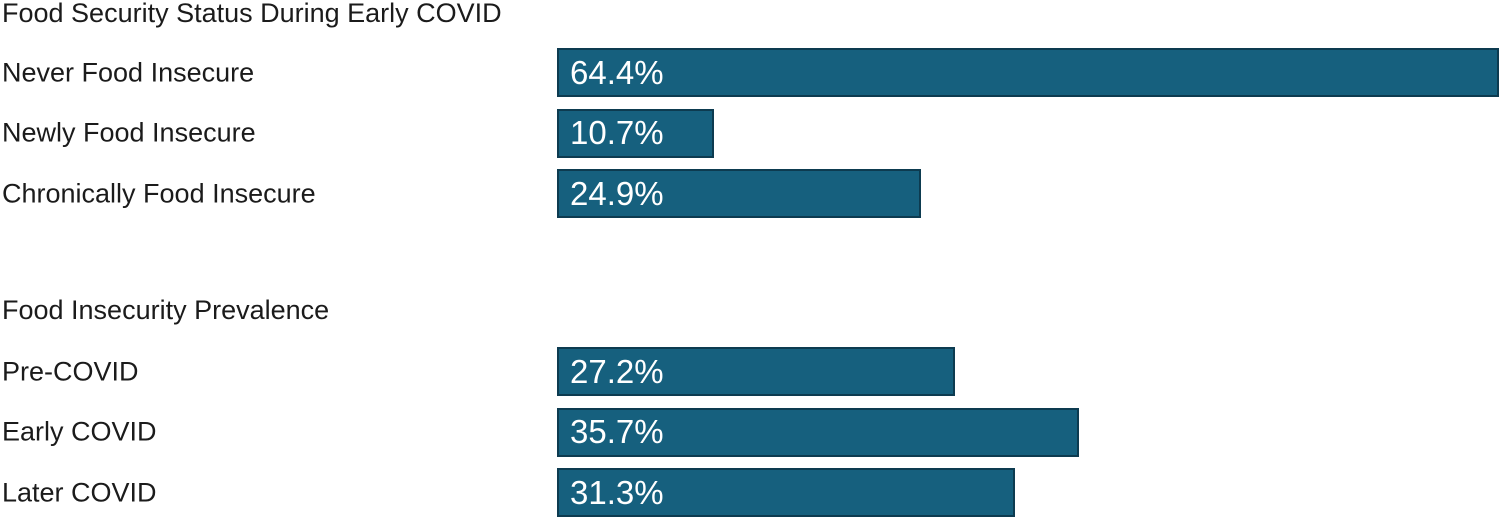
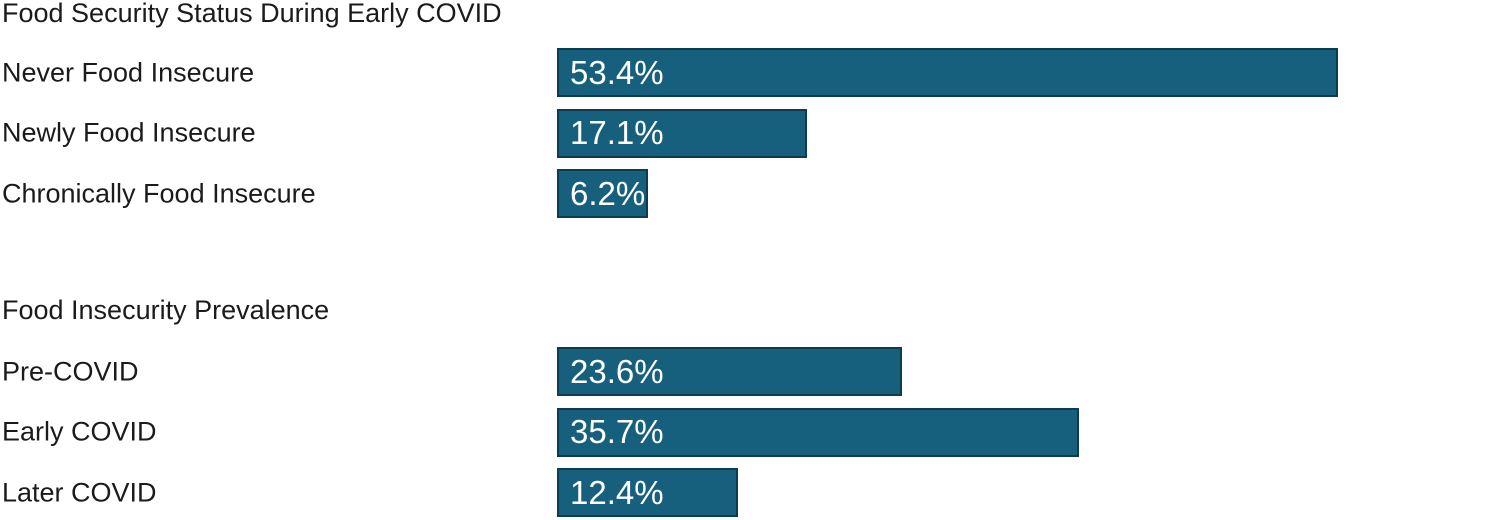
Food Security Status During Early COVID/Never Food Insecure: 64.4% -> 53.4%
Food Security Status During Early COVID/Newly Food Insecure: 10.7% -> 17.1%
Food Security Status During Early COVID/Chronically Food Insecure: 24.9% -> 6.2%
Food Insecurity Prevalence/Pre-COVID: 27.2% -> 23.6%
Food Insecurity Prevalence/Later COVID: 31.3% -> 12.4%
